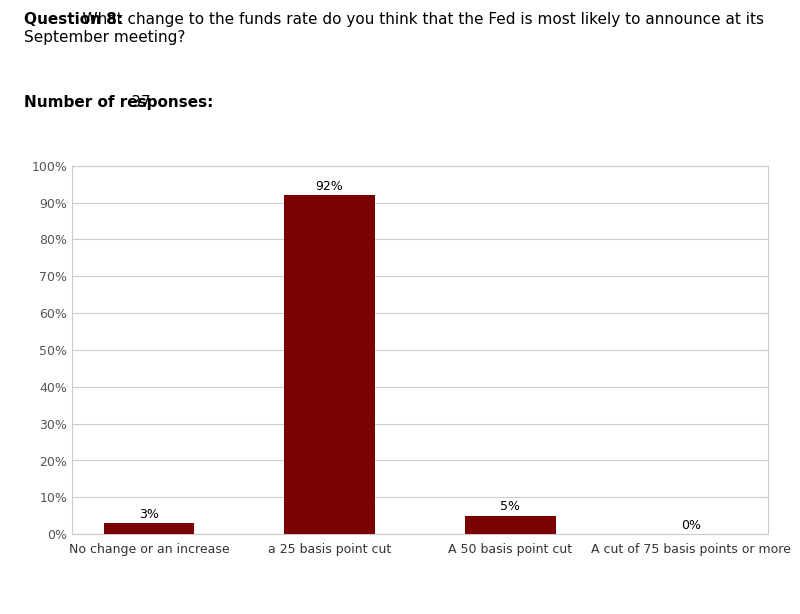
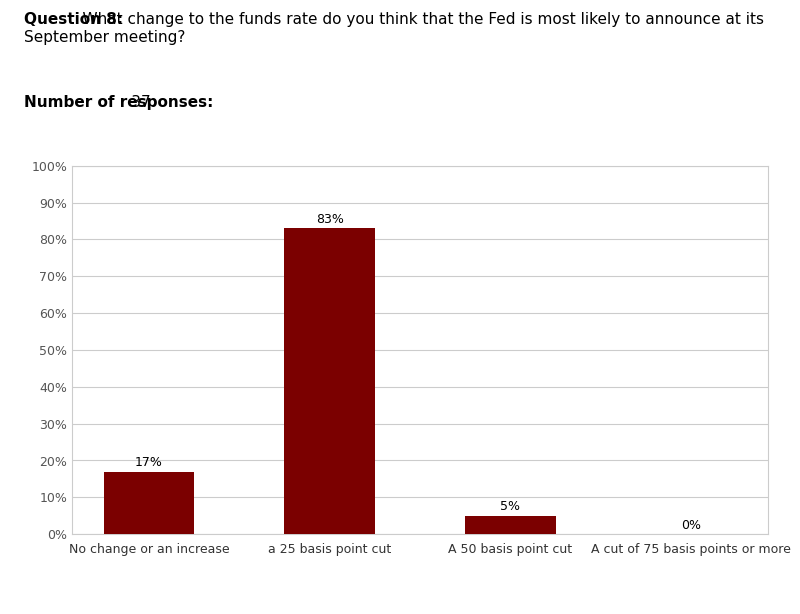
No change or an increase: 3% -> 17%
a 25 basis point cut: 92% -> 83%
